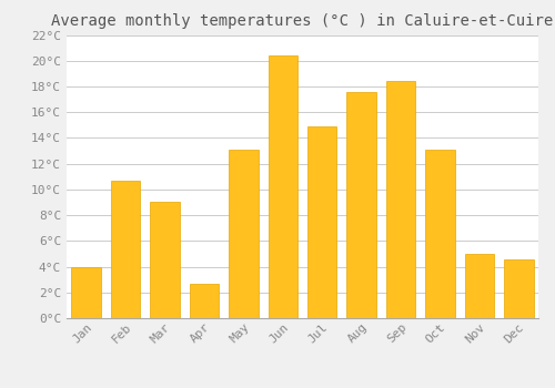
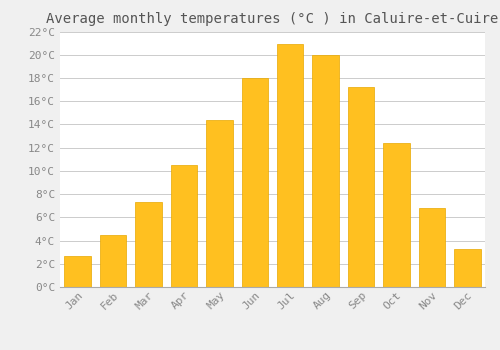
Jan: 4.0°C -> 2.7°C
Feb: 10.7°C -> 4.5°C
Mar: 9.0°C -> 7.3°C
Apr: 2.7°C -> 10.5°C
May: 13.1°C -> 14.4°C
Jun: 20.4°C -> 18.0°C
Jul: 14.9°C -> 20.9°C
Aug: 17.6°C -> 20.0°C
Sep: 18.4°C -> 17.2°C
Oct: 13.1°C -> 12.4°C
Nov: 5.0°C -> 6.8°C
Dec: 4.6°C -> 3.3°C
